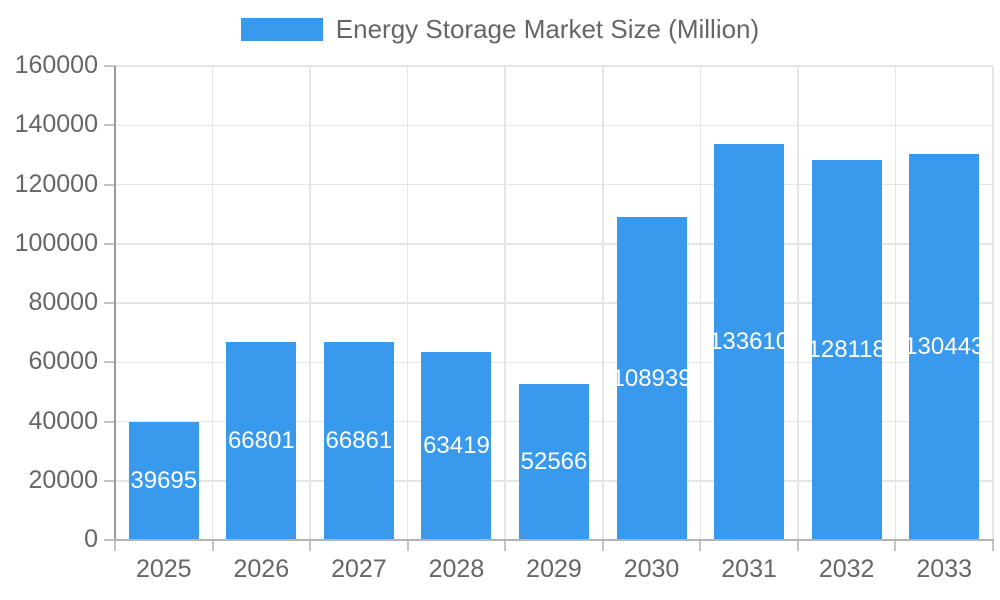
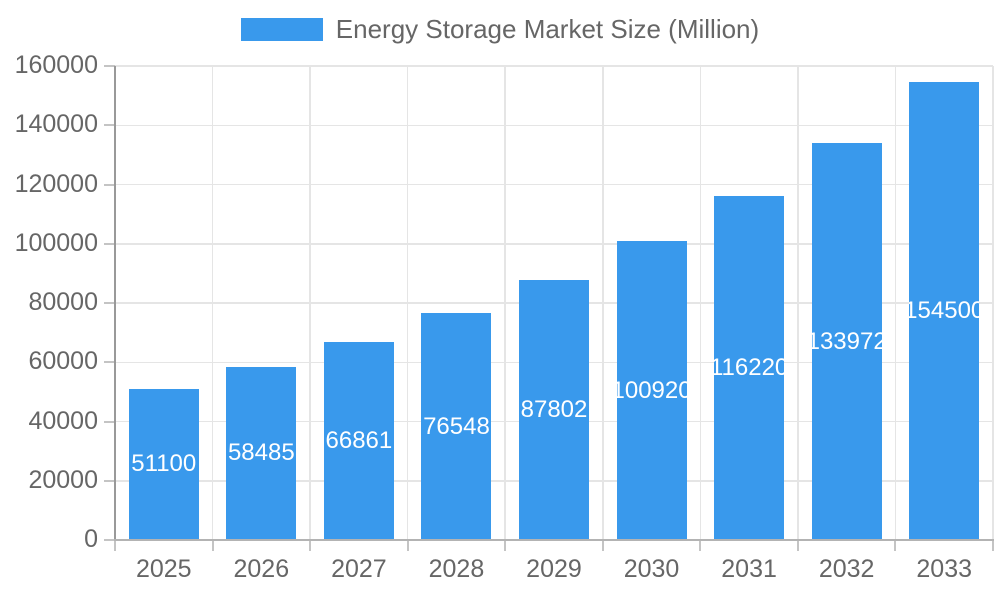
2025: 39695 -> 51100
2026: 66801 -> 58485
2028: 63419 -> 76548
2029: 52566 -> 87802
2030: 108939 -> 100920
2031: 133610 -> 116220
2032: 128118 -> 133972
2033: 130443 -> 154500
